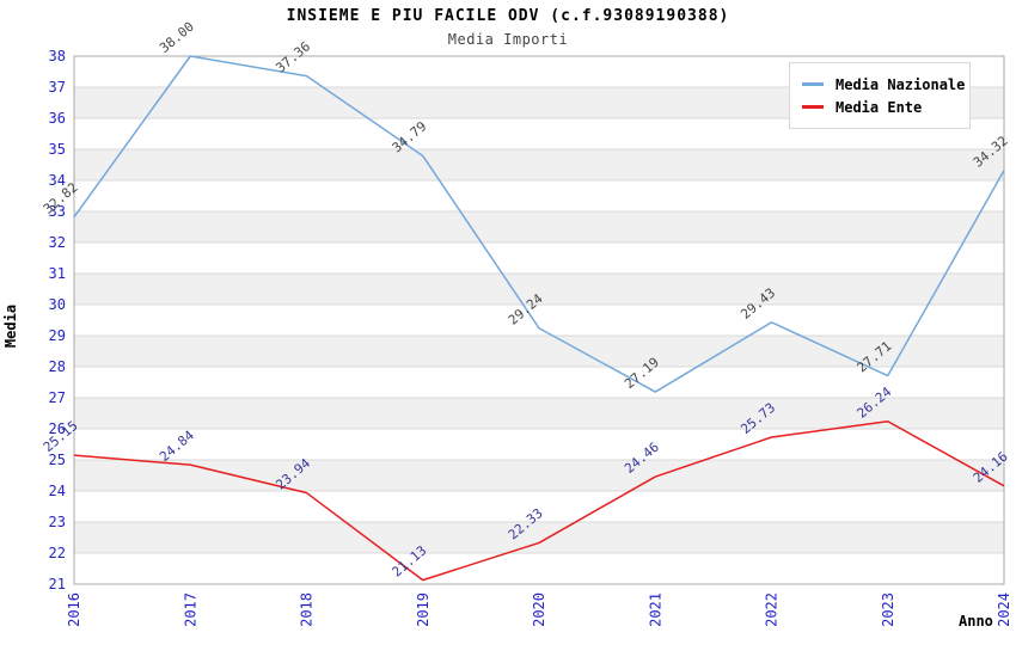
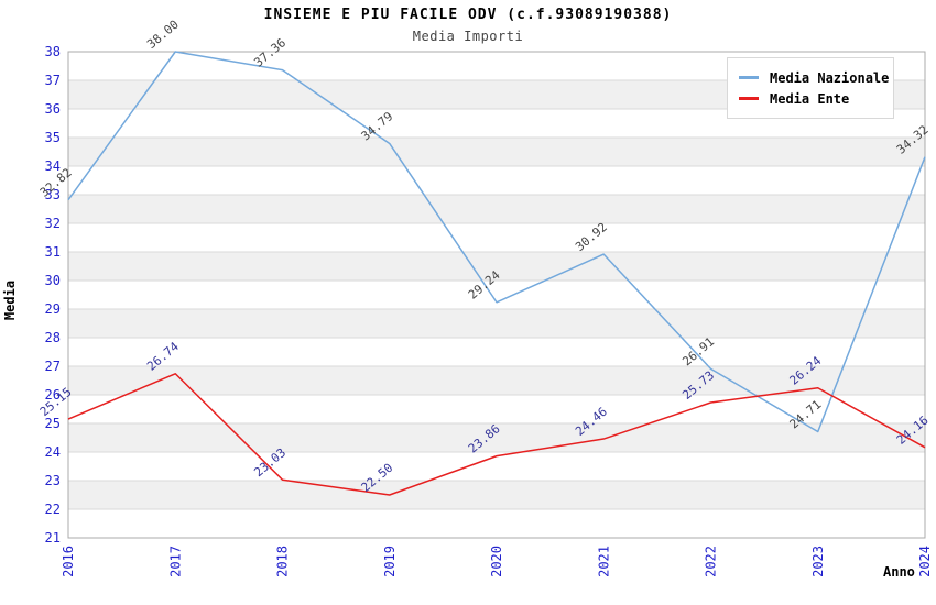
Media Ente/2017: 24.84 -> 26.74
Media Ente/2018: 23.94 -> 23.03
Media Ente/2019: 21.13 -> 22.50
Media Ente/2020: 22.33 -> 23.86
Media Nazionale/2021: 27.19 -> 30.92
Media Nazionale/2022: 29.43 -> 26.91
Media Nazionale/2023: 27.71 -> 24.71
